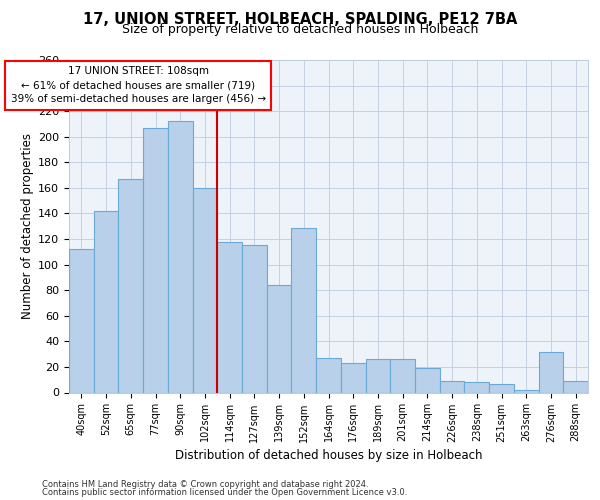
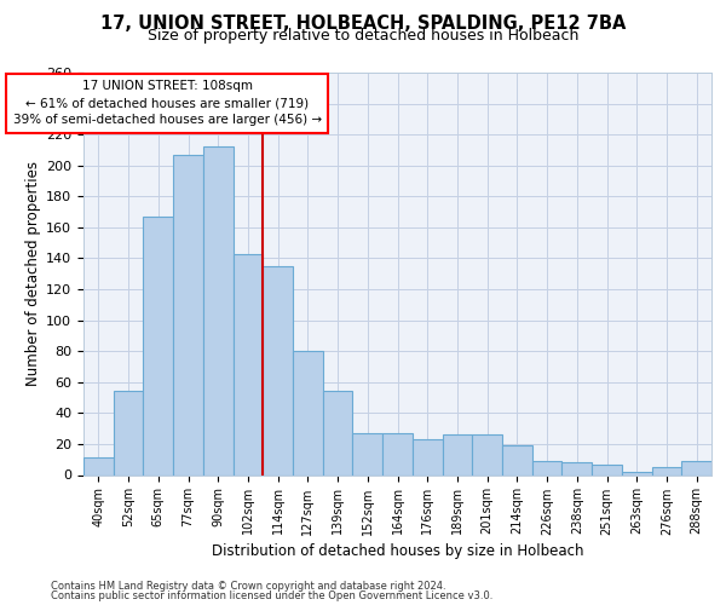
40sqm: 112 -> 11
52sqm: 142 -> 54
102sqm: 160 -> 143
114sqm: 118 -> 135
127sqm: 115 -> 80
139sqm: 84 -> 54
152sqm: 129 -> 27
276sqm: 32 -> 5
